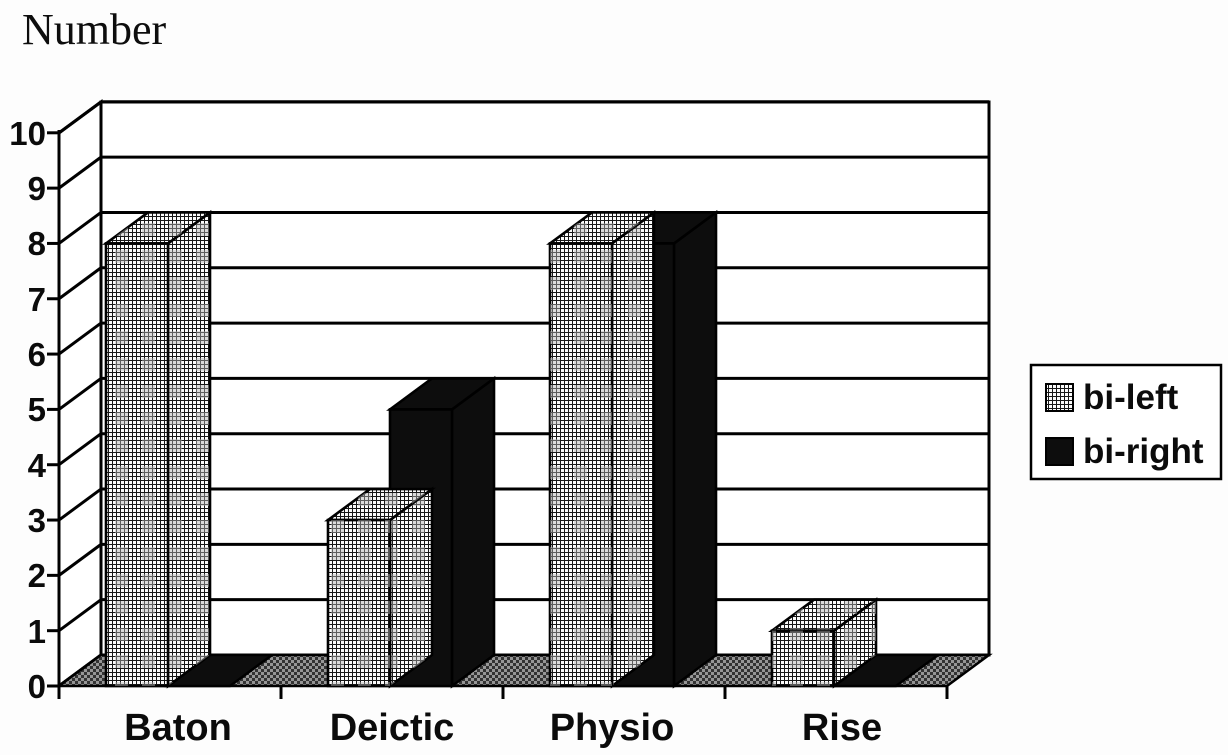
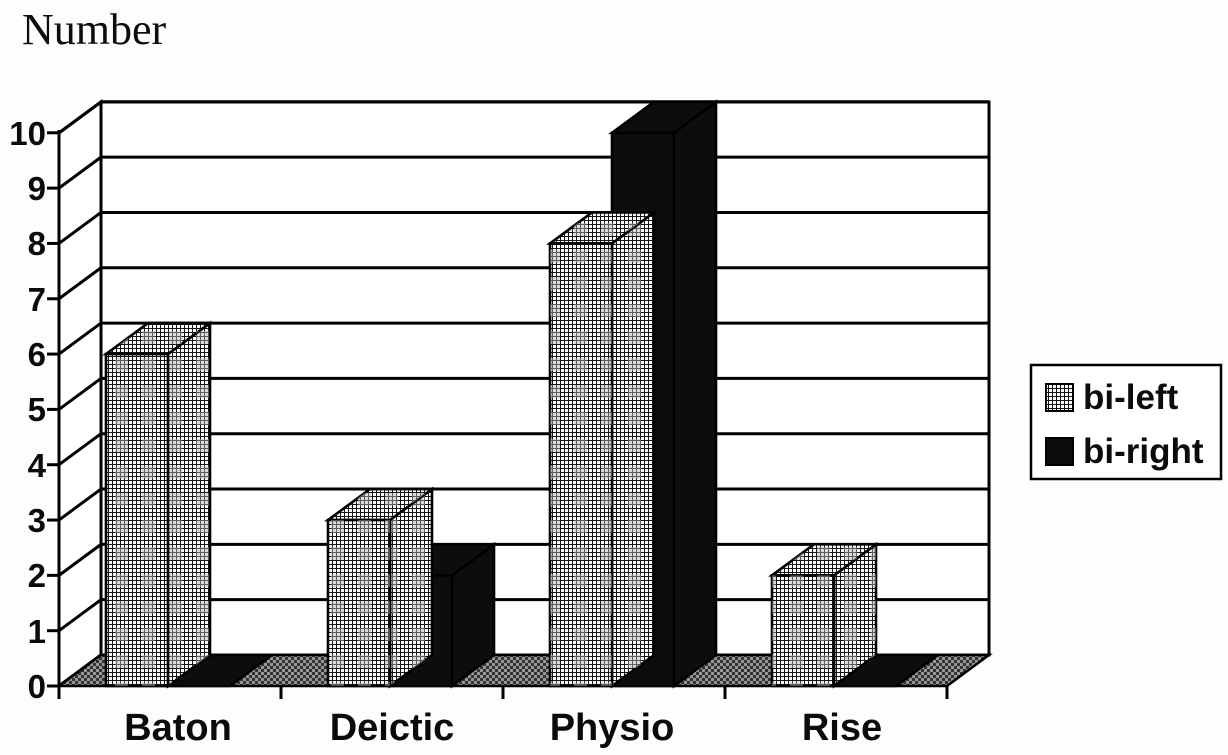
bi-left/Baton: 8 -> 6
bi-right/Deictic: 5 -> 2
bi-right/Physio: 8 -> 10
bi-left/Rise: 1 -> 2
